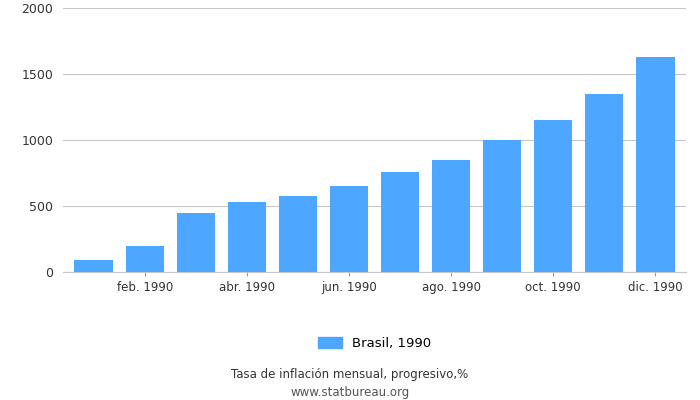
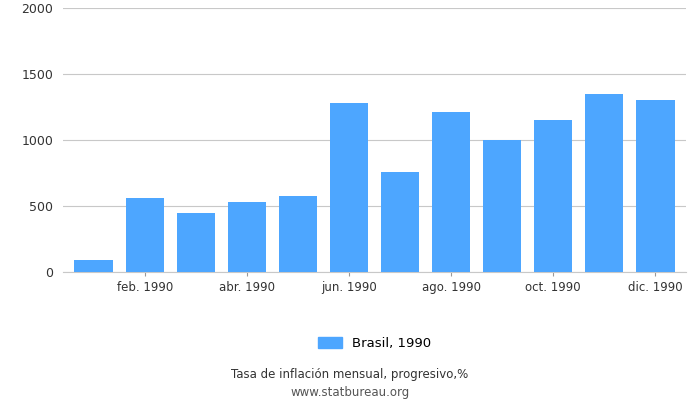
feb. 1990: 200 -> 560
jun. 1990: 650 -> 1280
ago. 1990: 850 -> 1210
dic. 1990: 1630 -> 1300
